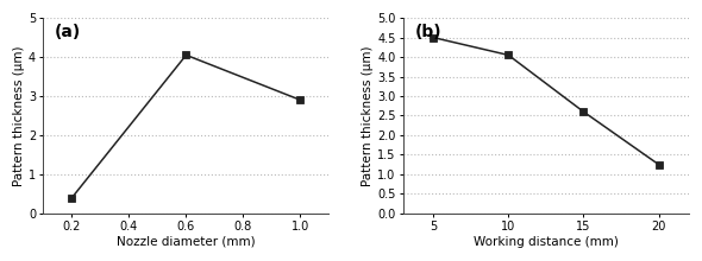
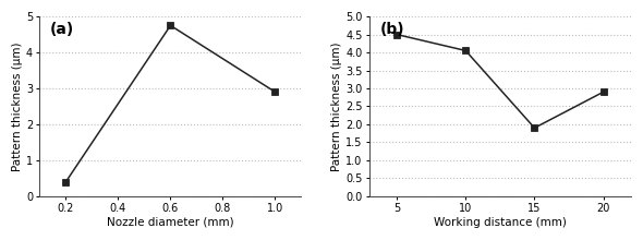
0.6: 4.05 -> 4.75
15: 2.60 -> 1.90
20: 1.25 -> 2.90
